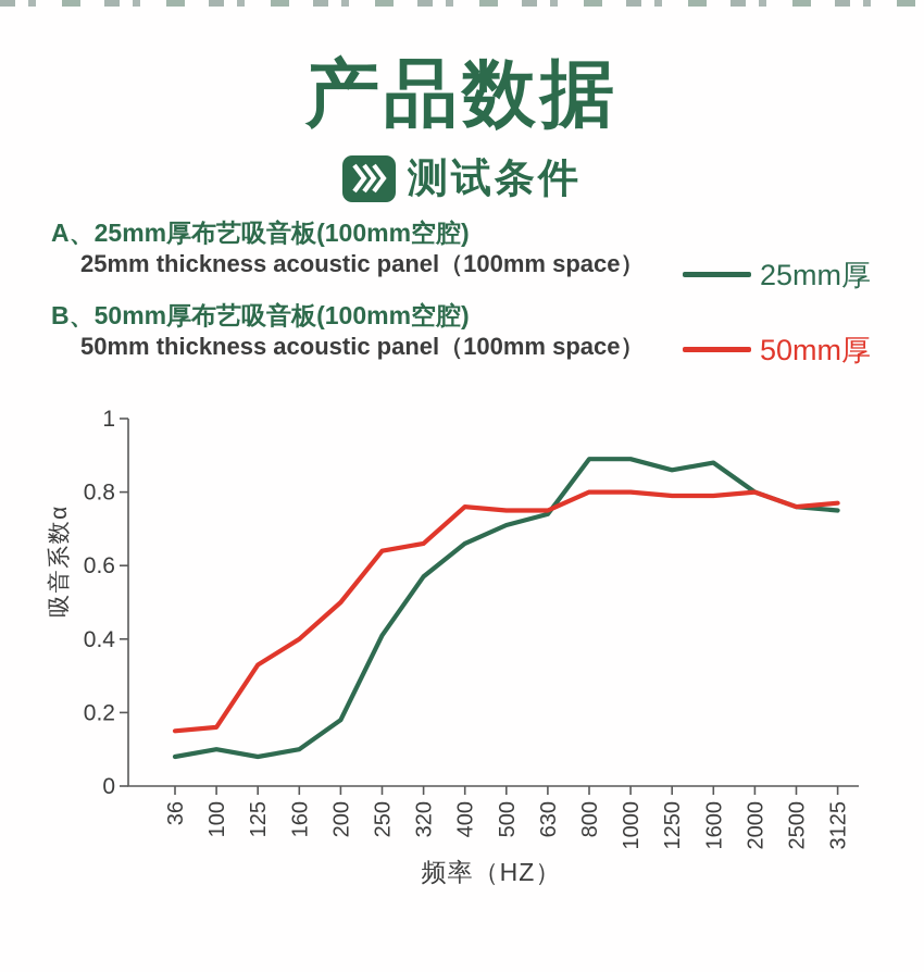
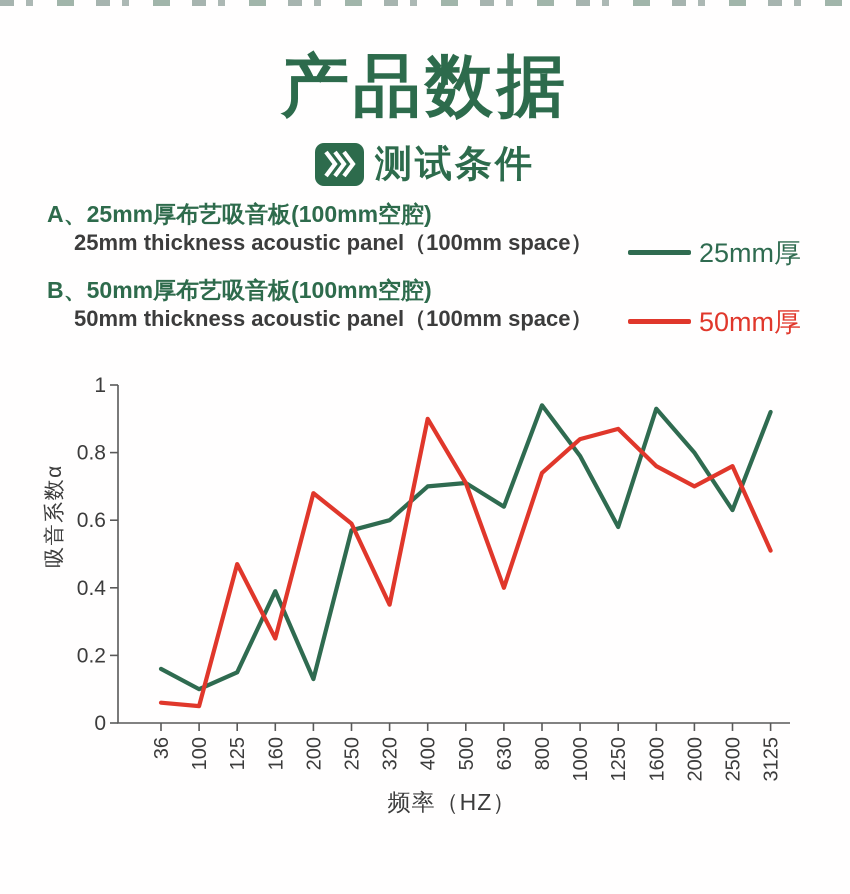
25mm厚/36: 0.08 -> 0.16
50mm厚/36: 0.15 -> 0.06
50mm厚/100: 0.16 -> 0.05
25mm厚/125: 0.08 -> 0.15
50mm厚/125: 0.33 -> 0.47
25mm厚/160: 0.10 -> 0.39
50mm厚/160: 0.40 -> 0.25
25mm厚/200: 0.18 -> 0.13
50mm厚/200: 0.50 -> 0.68
25mm厚/250: 0.41 -> 0.57
50mm厚/250: 0.64 -> 0.59
25mm厚/320: 0.57 -> 0.60
50mm厚/320: 0.66 -> 0.35
25mm厚/400: 0.66 -> 0.70
50mm厚/400: 0.76 -> 0.90
50mm厚/500: 0.75 -> 0.71
25mm厚/630: 0.74 -> 0.64
50mm厚/630: 0.75 -> 0.40
25mm厚/800: 0.89 -> 0.94
50mm厚/800: 0.80 -> 0.74
25mm厚/1000: 0.89 -> 0.79
50mm厚/1000: 0.80 -> 0.84
25mm厚/1250: 0.86 -> 0.58
50mm厚/1250: 0.79 -> 0.87
25mm厚/1600: 0.88 -> 0.93
50mm厚/1600: 0.79 -> 0.76
50mm厚/2000: 0.80 -> 0.70
25mm厚/2500: 0.76 -> 0.63
25mm厚/3125: 0.75 -> 0.92
50mm厚/3125: 0.77 -> 0.51
